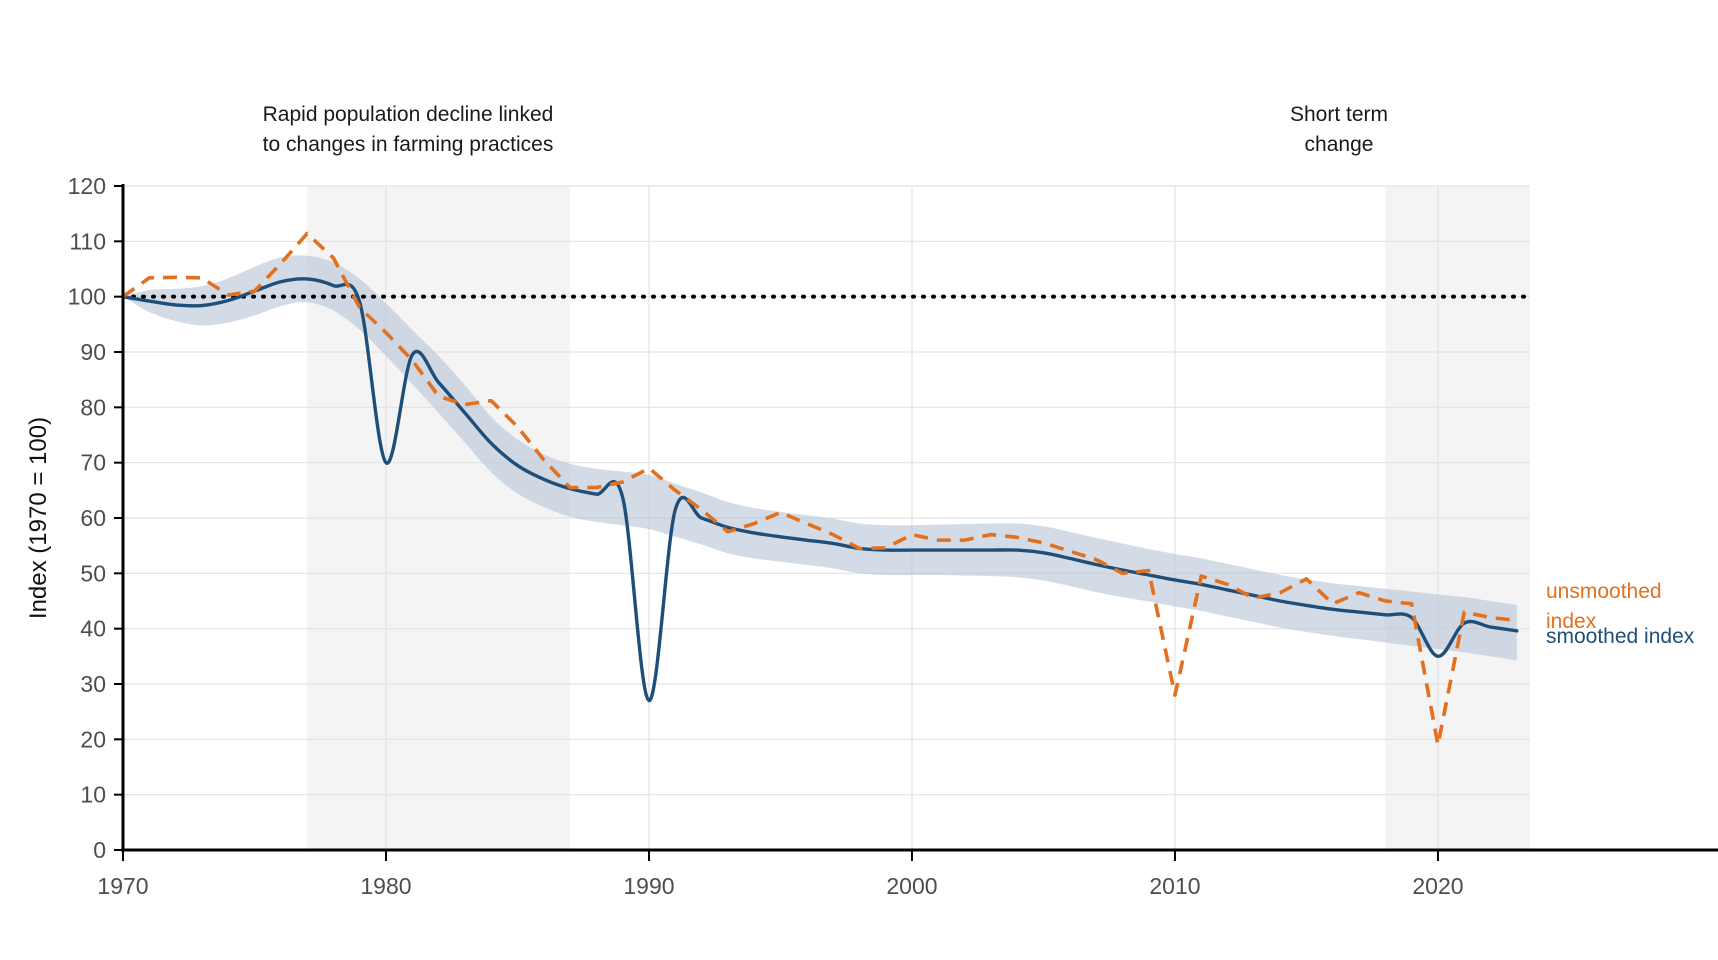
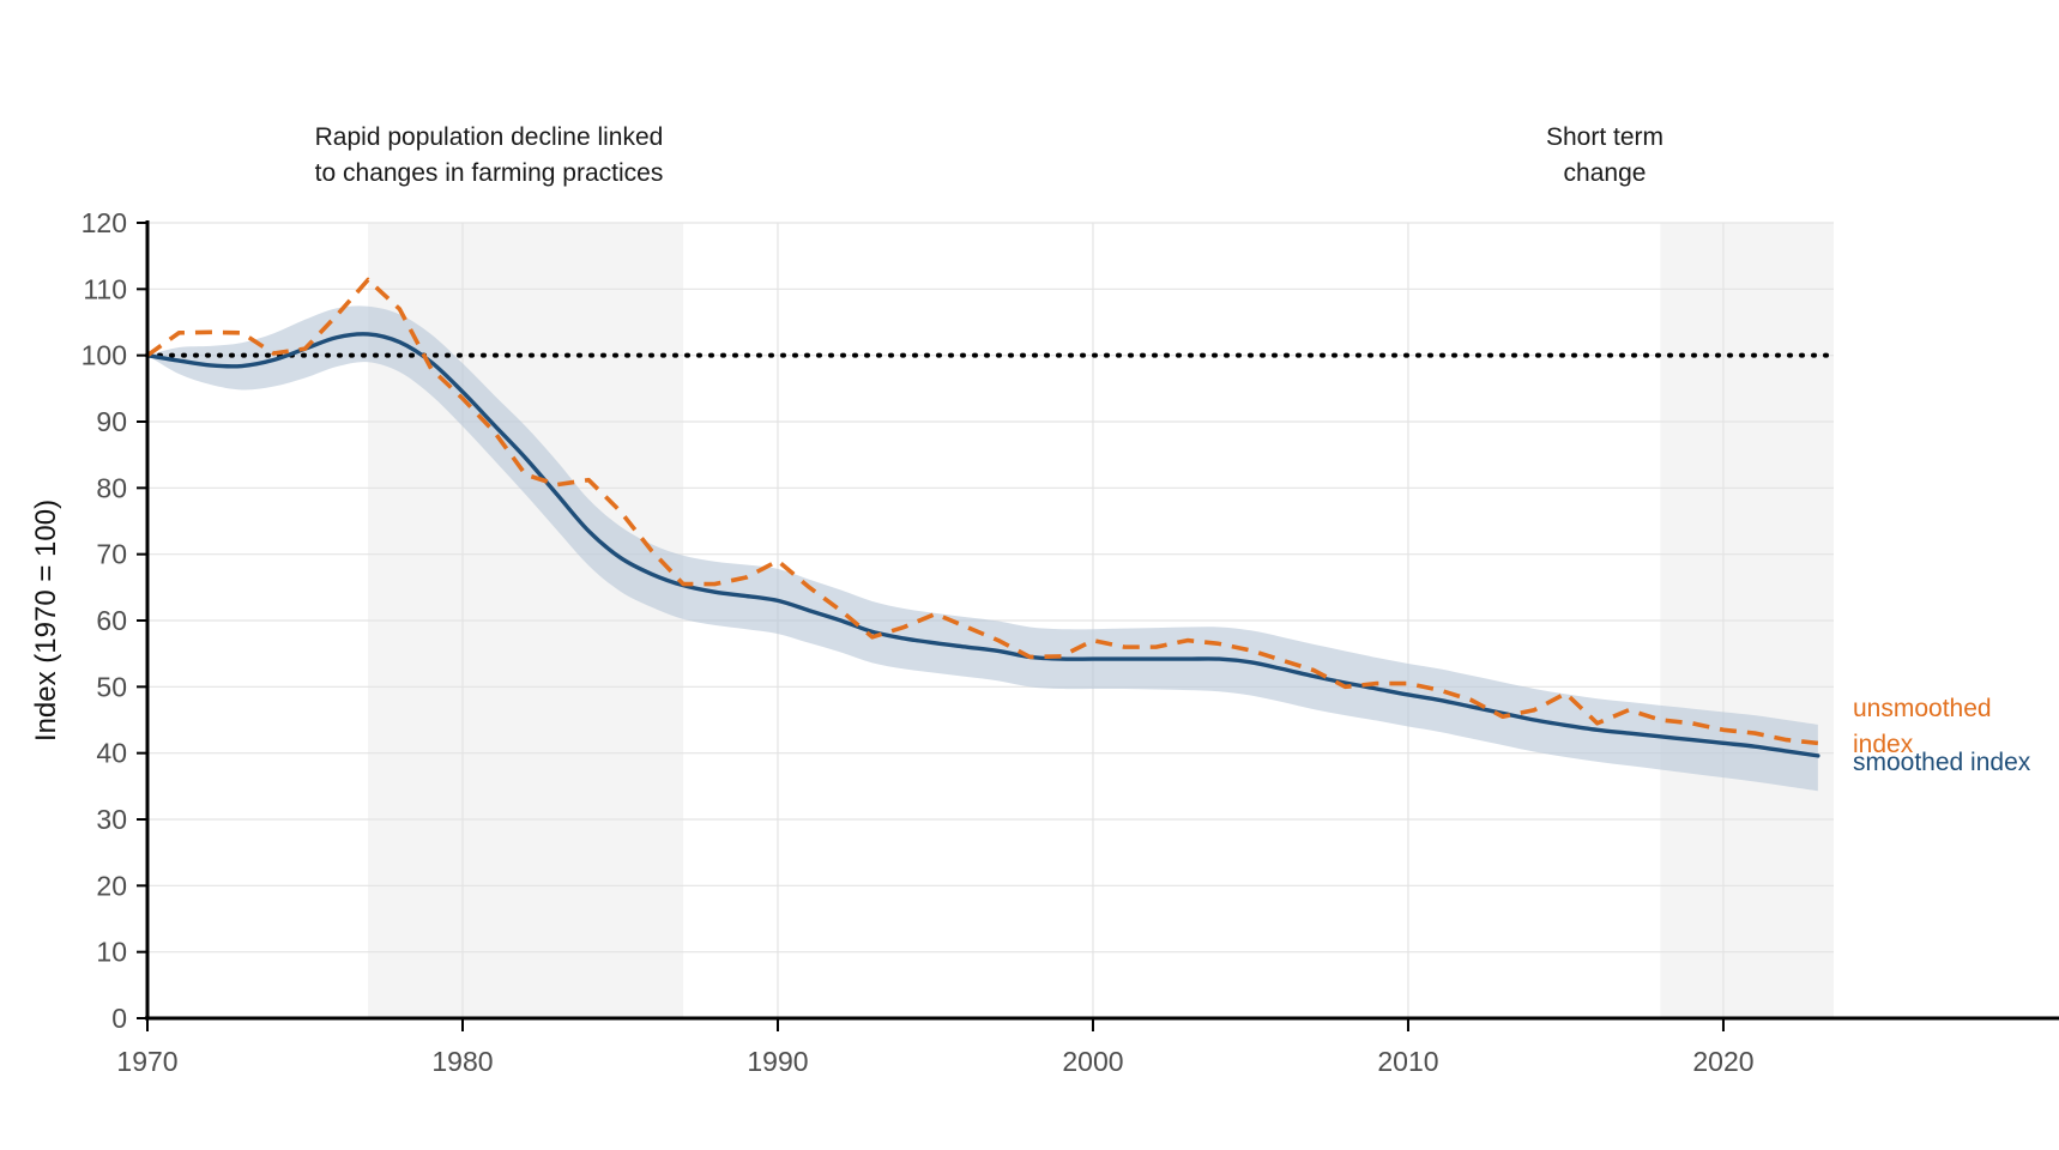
smoothed index/1980: 70 -> 94
smoothed index/1990: 27 -> 63
unsmoothed index/2010: 28 -> 50
unsmoothed index/2020: 19 -> 44
smoothed index/2020: 35 -> 42
